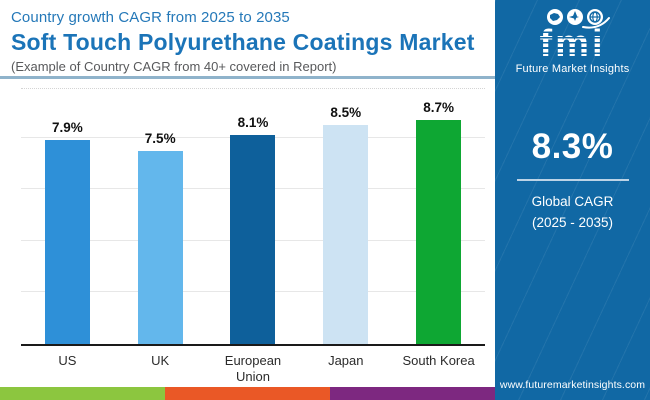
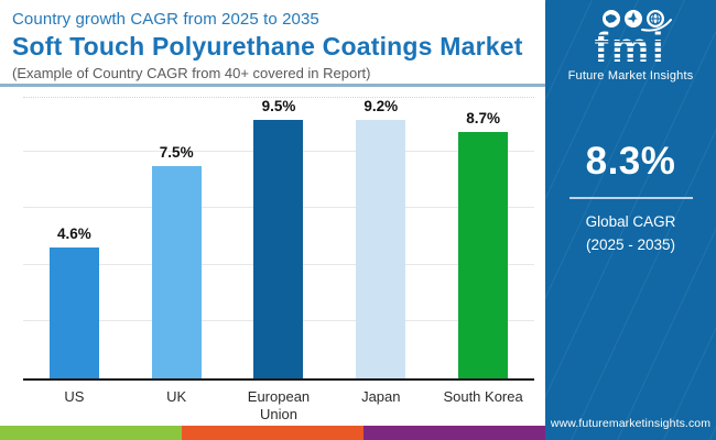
US: 7.9% -> 4.6%
European Union: 8.1% -> 9.5%
Japan: 8.5% -> 9.2%
